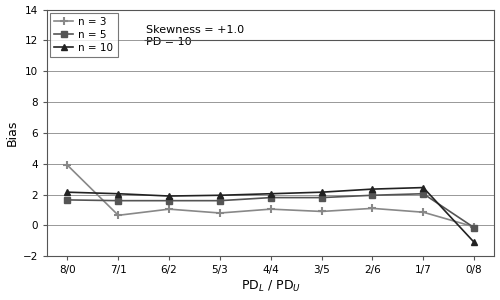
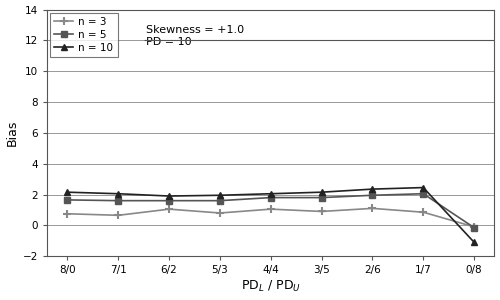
n = 3/8/0: 3.9 -> 0.8
